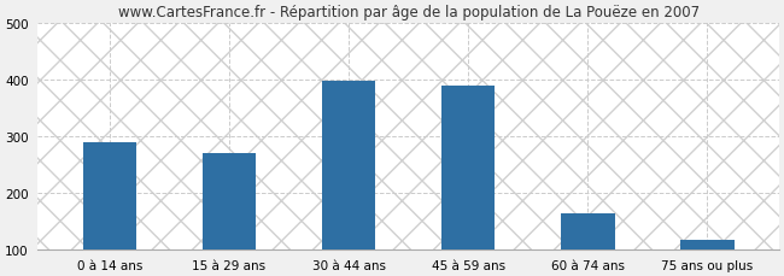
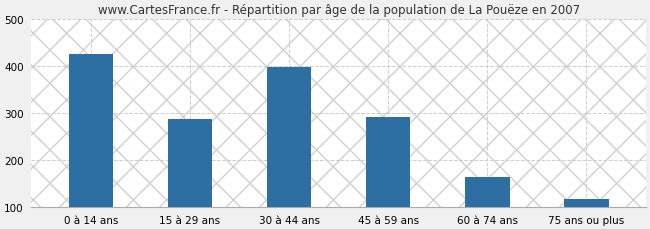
0 à 14 ans: 290 -> 425
15 à 29 ans: 270 -> 288
45 à 59 ans: 390 -> 291
